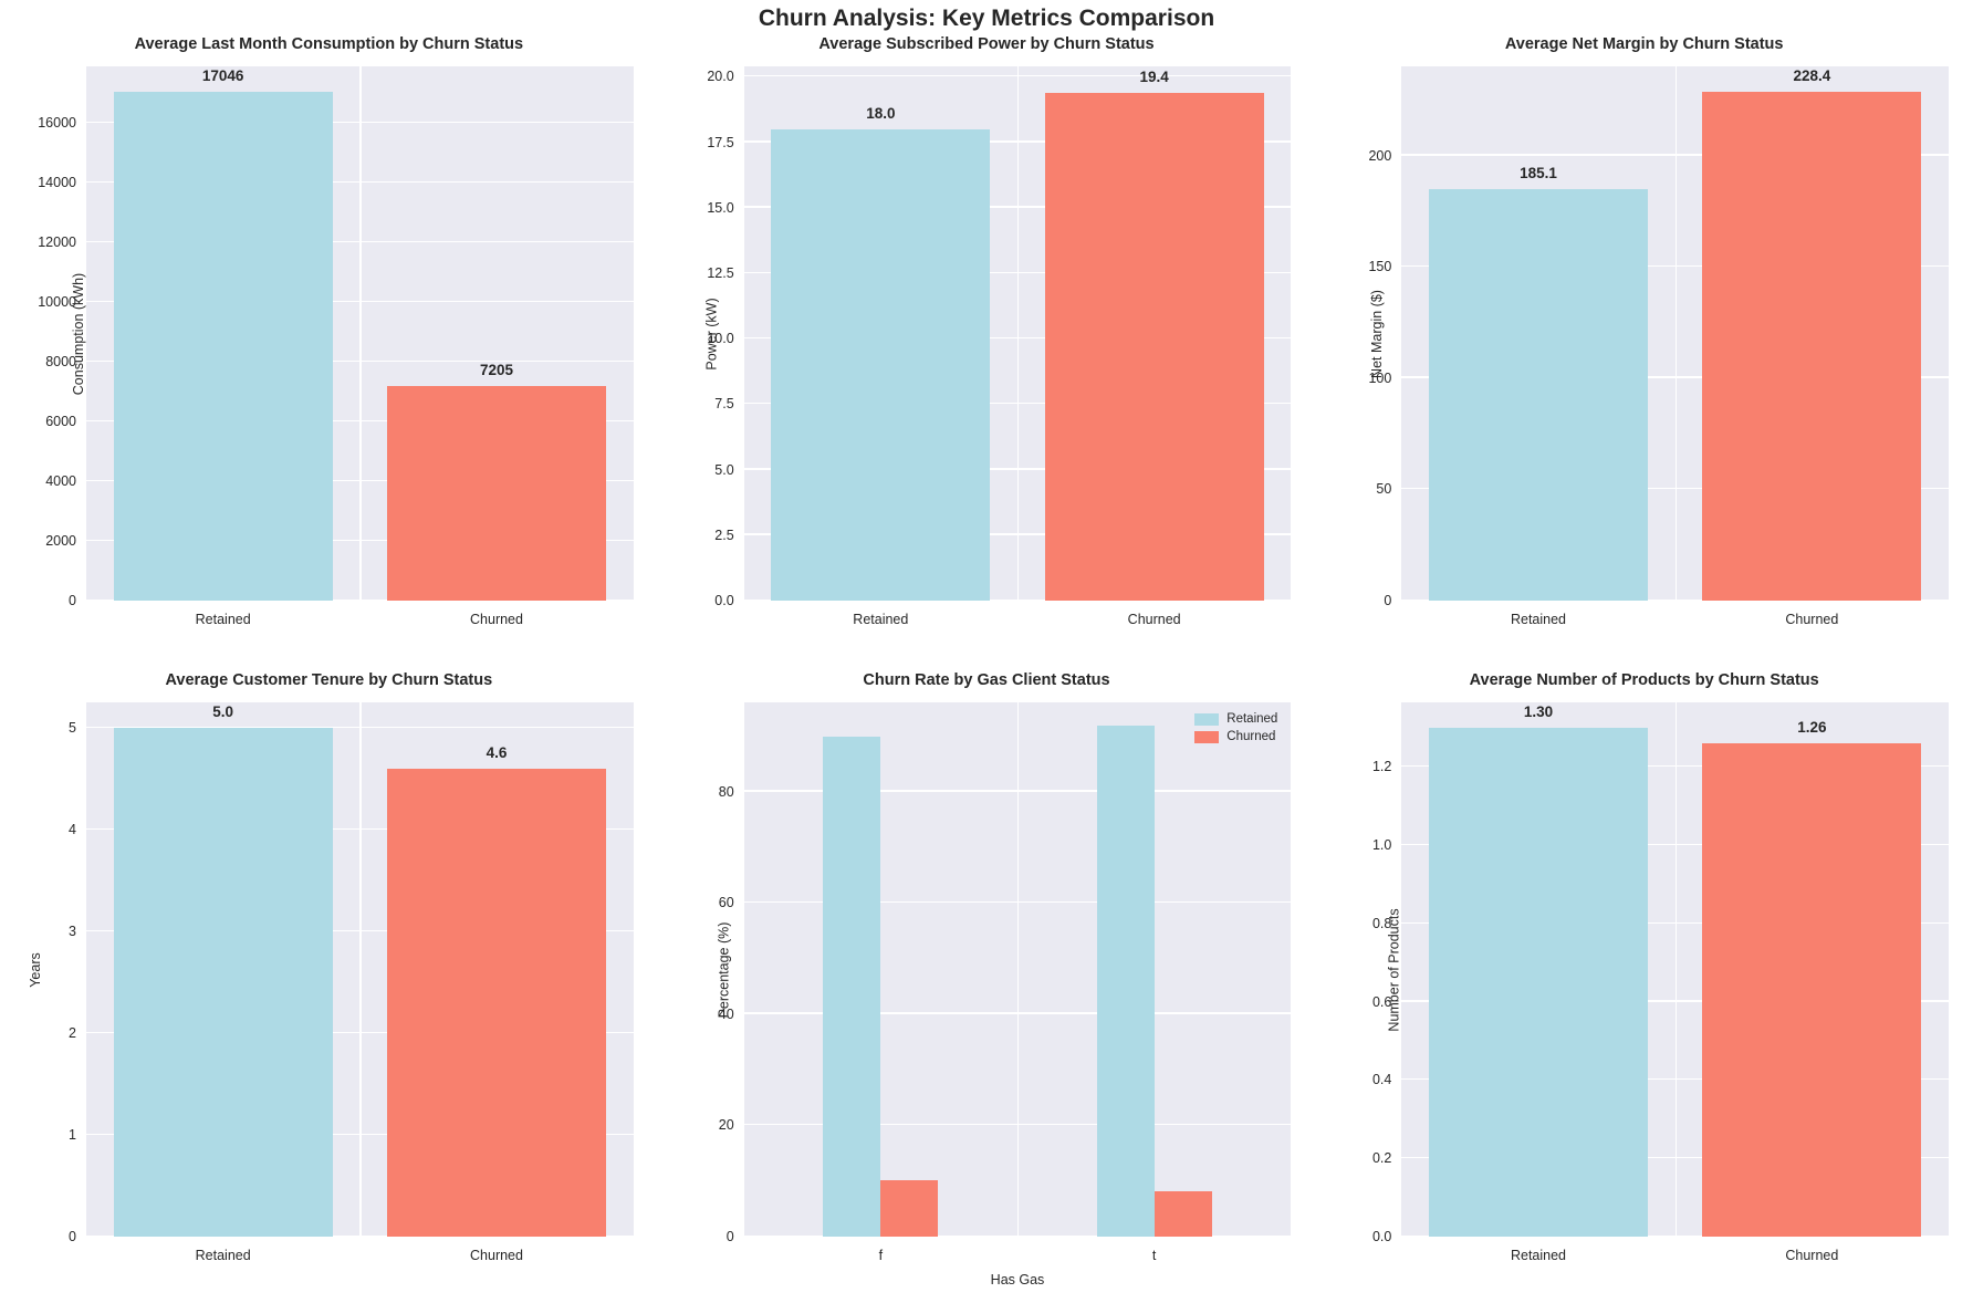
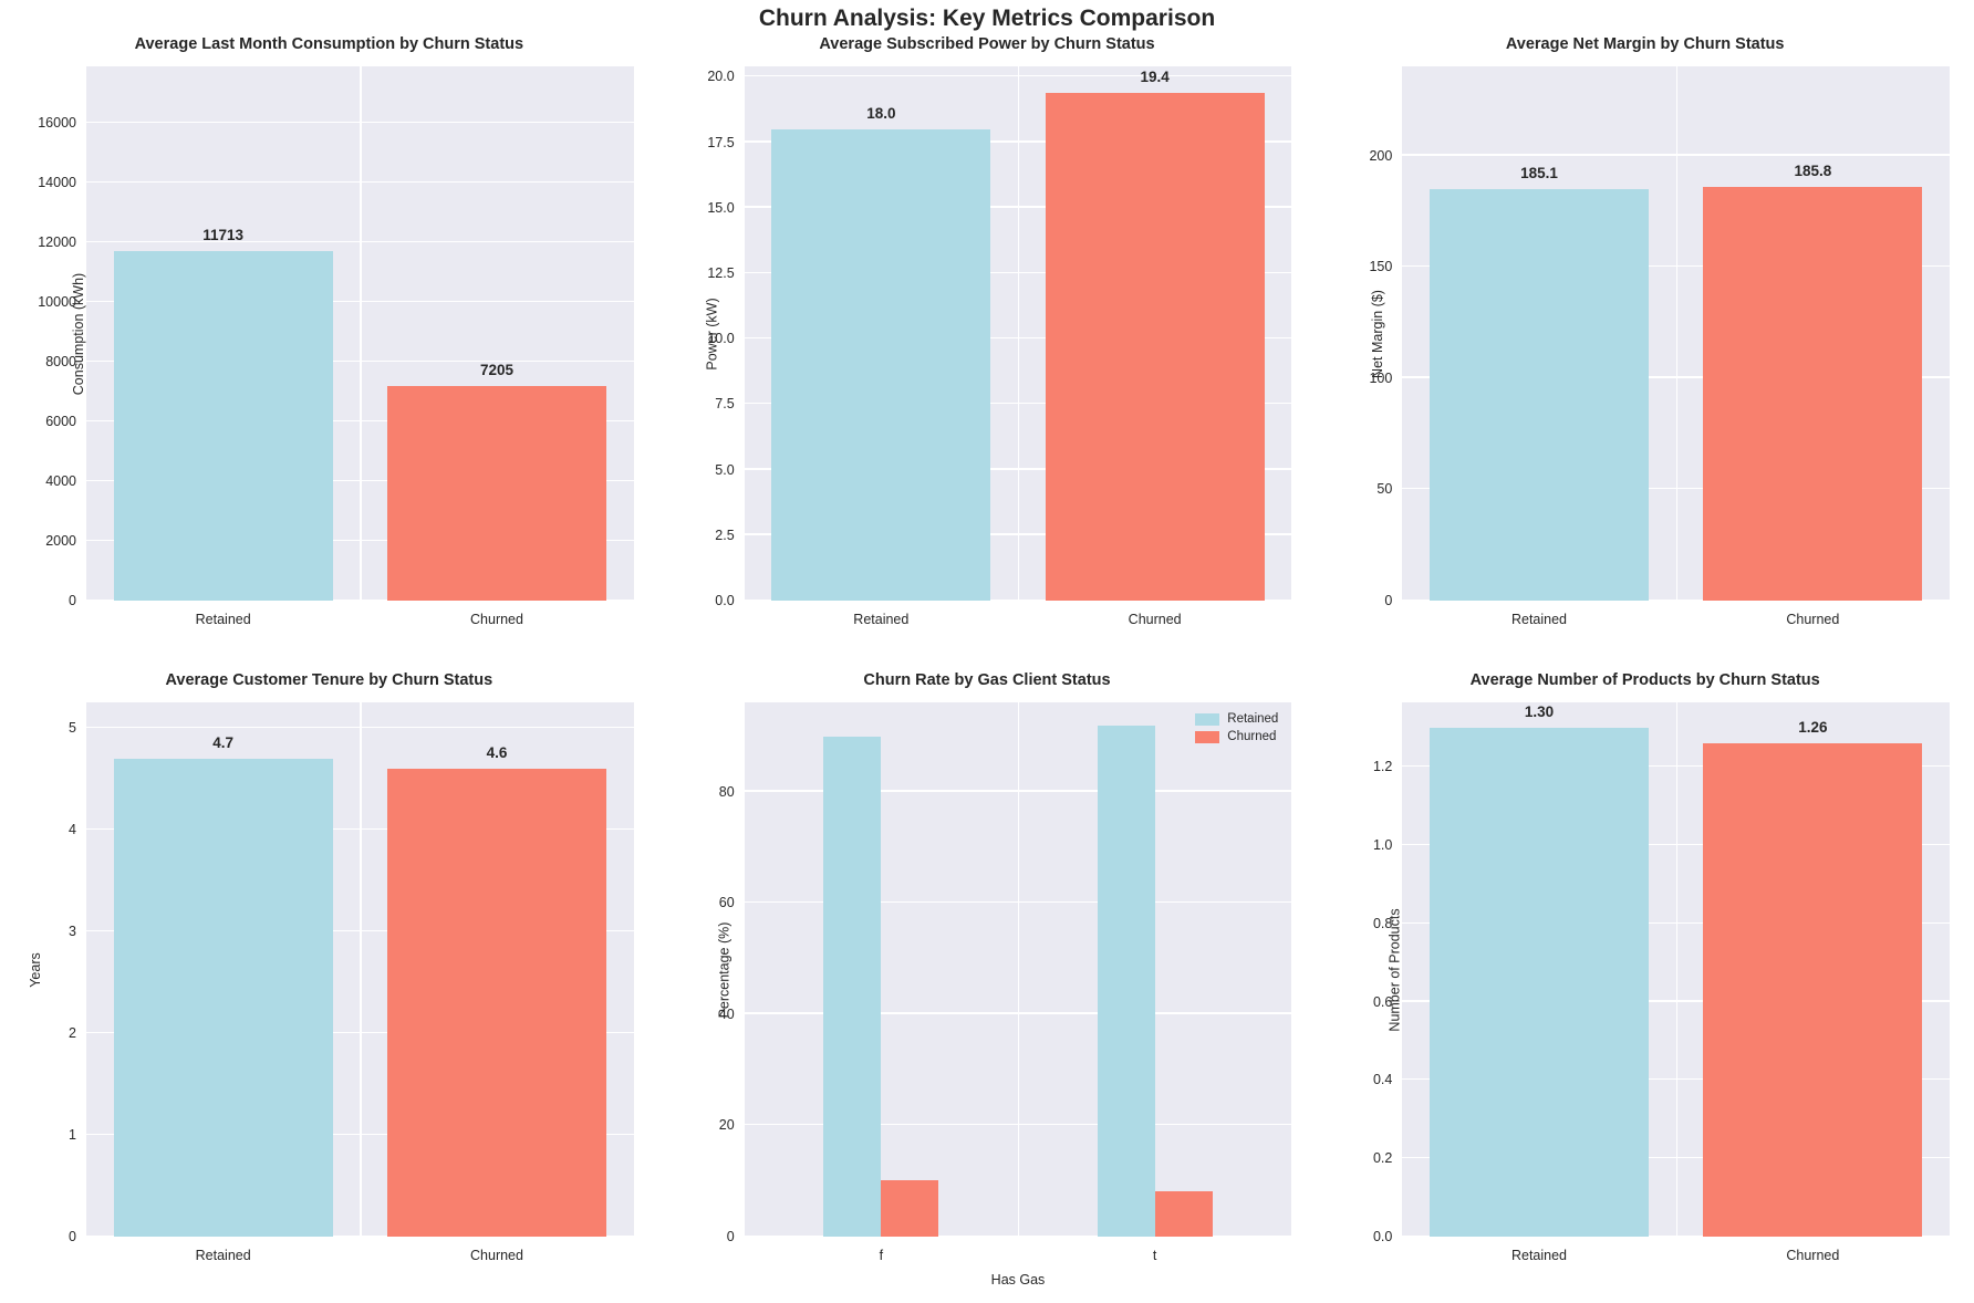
Average Last Month Consumption by Churn Status/Retained: 17046 -> 11713
Average Net Margin by Churn Status/Churned: 228.4 -> 185.8
Average Customer Tenure by Churn Status/Retained: 5.0 -> 4.7
